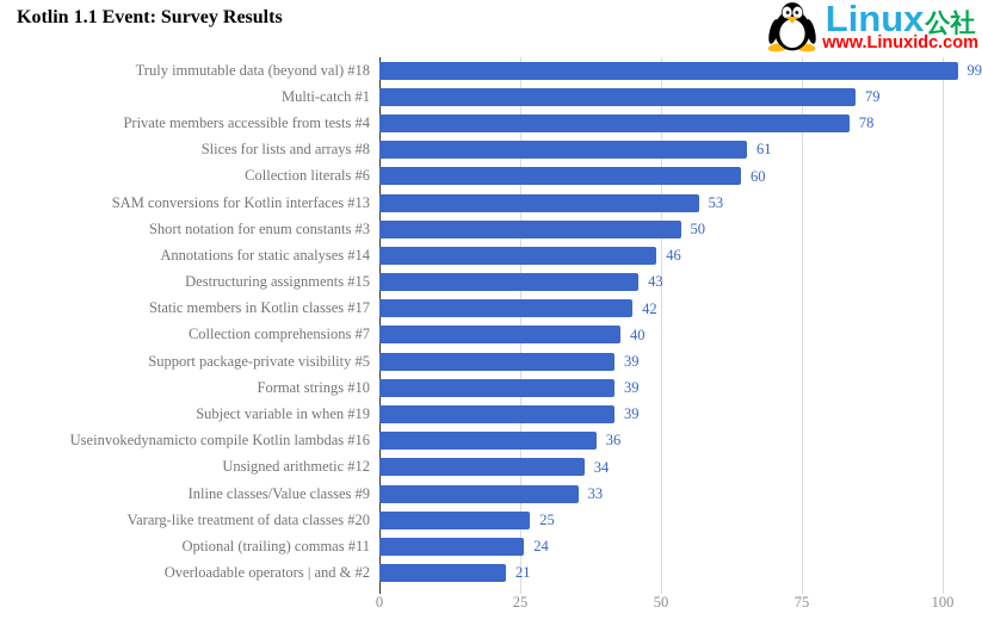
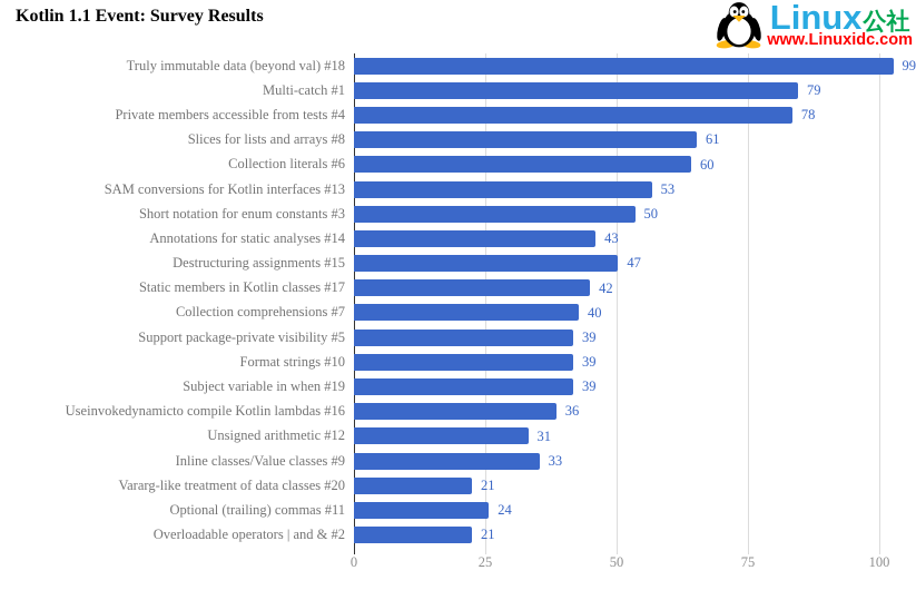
Annotations for static analyses #14: 46 -> 43
Destructuring assignments #15: 43 -> 47
Unsigned arithmetic #12: 34 -> 31
Vararg-like treatment of data classes #20: 25 -> 21
